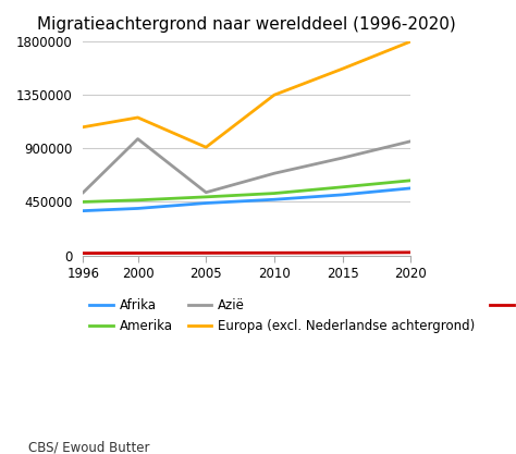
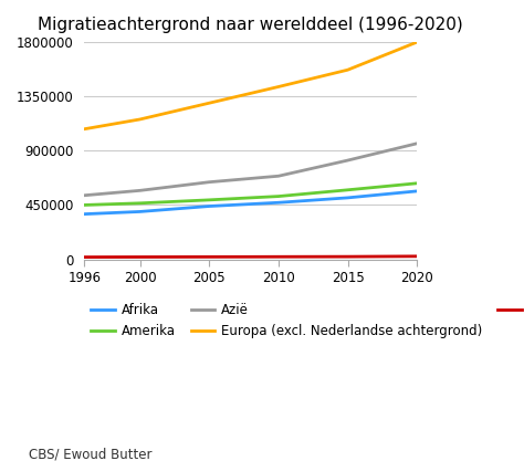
Azië/2000: 980000 -> 570000
Azië/2005: 530000 -> 640000
Europa (excl. Nederlandse achtergrond)/2005: 910000 -> 1300000
Europa (excl. Nederlandse achtergrond)/2010: 1350000 -> 1430000
